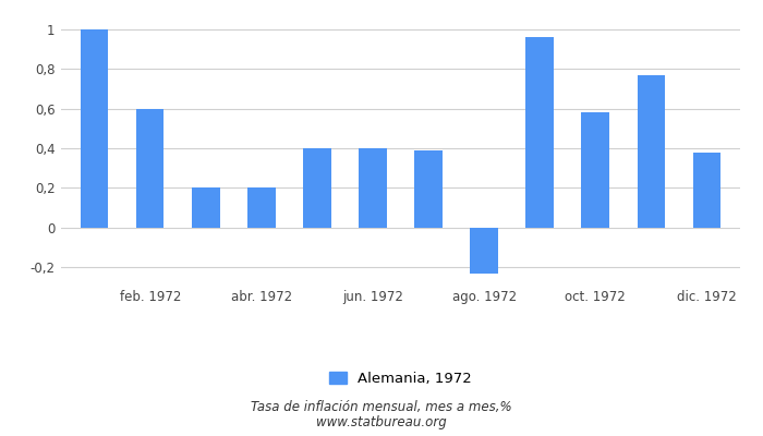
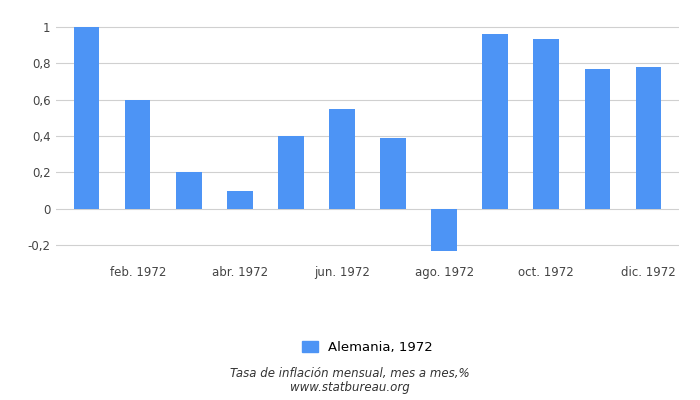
abr. 1972: 0,20 -> 0,10
jun. 1972: 0,40 -> 0,55
oct. 1972: 0,58 -> 0,93
dic. 1972: 0,38 -> 0,78
